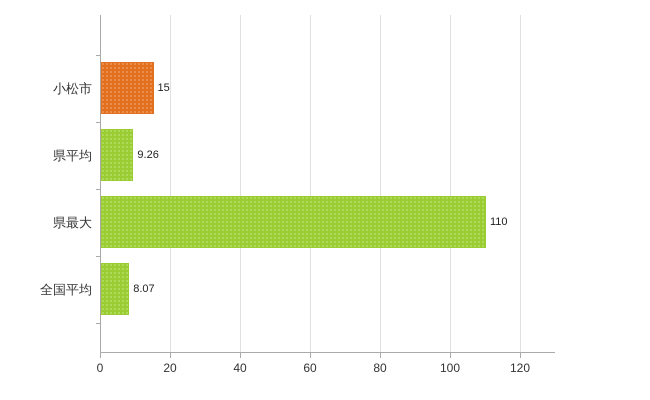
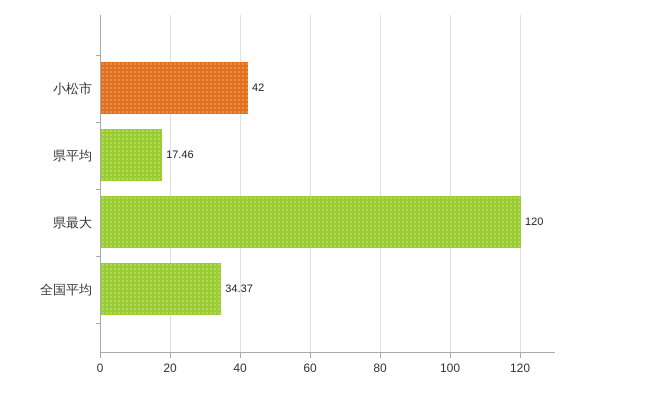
小松市: 15 -> 42
県平均: 9.26 -> 17.46
県最大: 110 -> 120
全国平均: 8.07 -> 34.37
